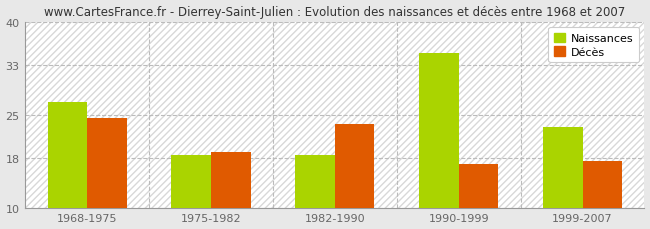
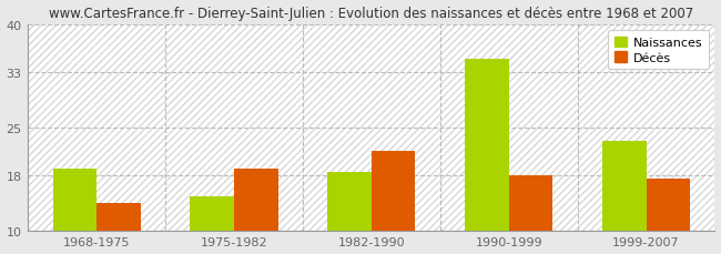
Naissances/1968-1975: 27.0 -> 19.0
Décès/1968-1975: 24.5 -> 14.0
Naissances/1975-1982: 18.5 -> 15.0
Décès/1982-1990: 23.5 -> 21.6
Décès/1990-1999: 17.0 -> 18.0
